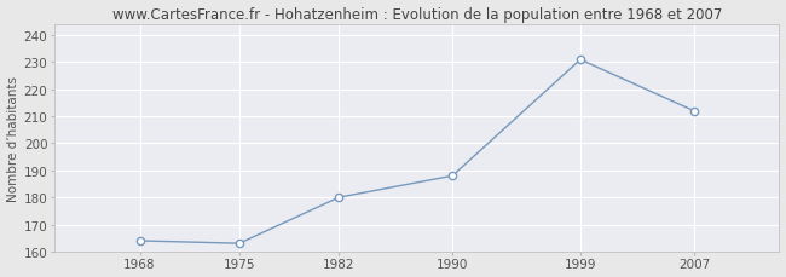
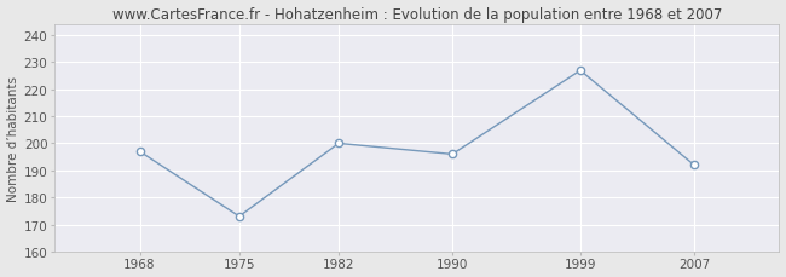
1968: 164 -> 197
1975: 163 -> 173
1982: 180 -> 200
1990: 188 -> 196
1999: 231 -> 227
2007: 212 -> 192
